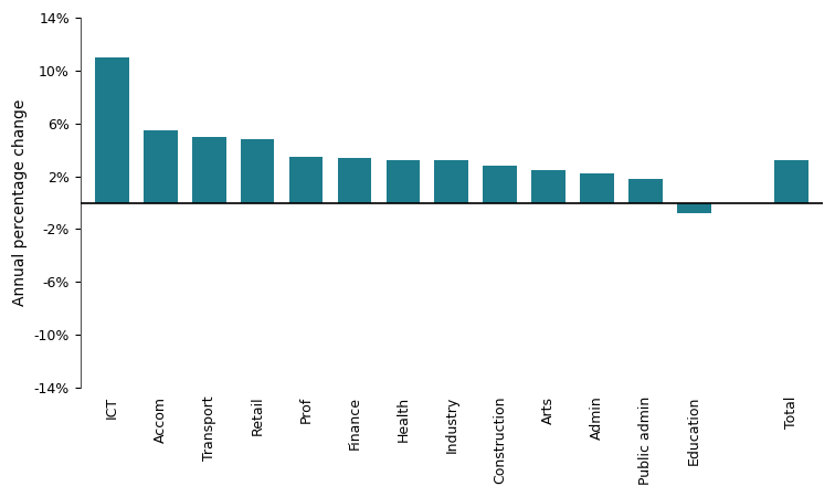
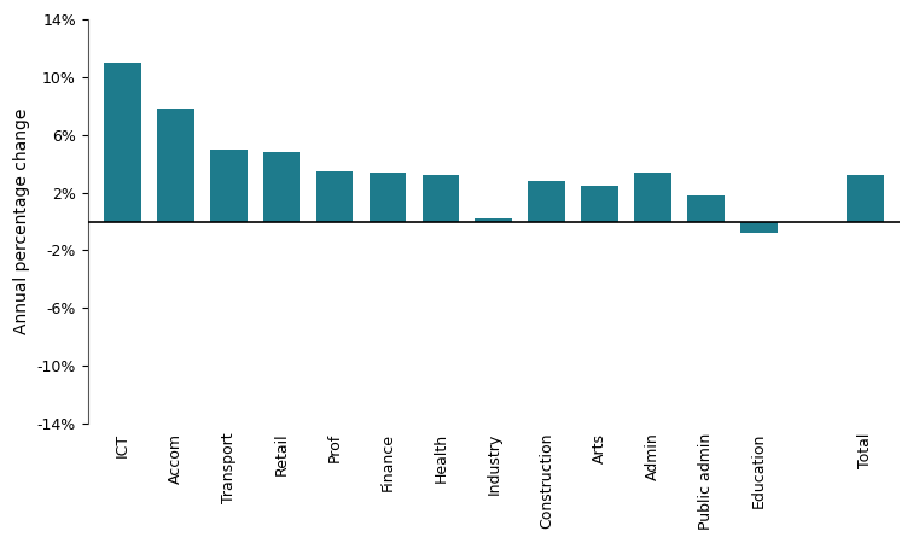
Accom: 5.5% -> 7.8%
Industry: 3.2% -> 0.2%
Admin: 2.2% -> 3.4%
